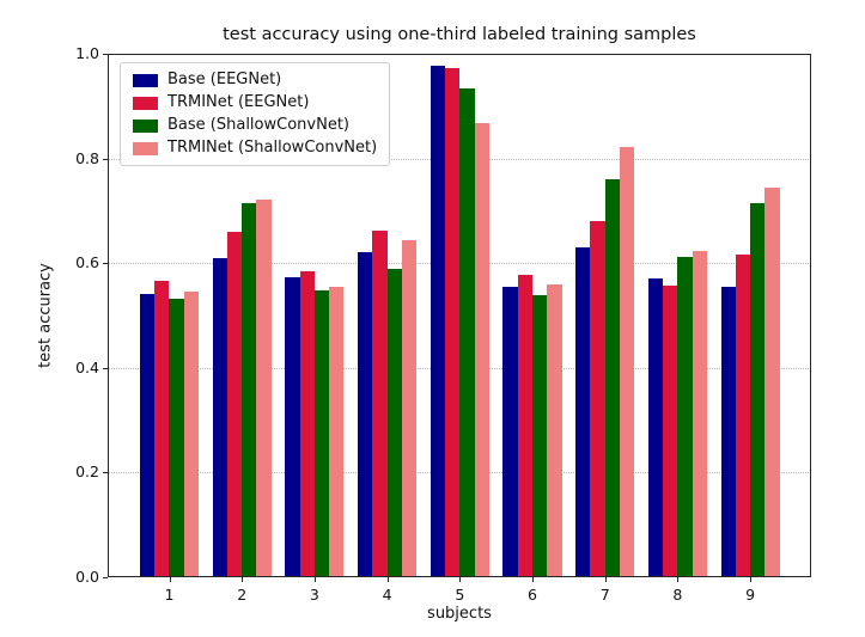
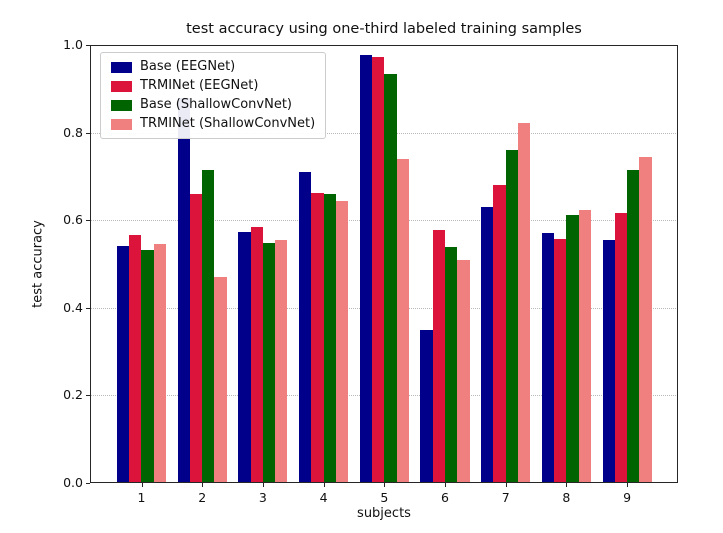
Base (EEGNet)/2: 0.61 -> 0.88
TRMINet (ShallowConvNet)/2: 0.72 -> 0.47
Base (EEGNet)/4: 0.62 -> 0.71
Base (ShallowConvNet)/4: 0.59 -> 0.66
TRMINet (ShallowConvNet)/5: 0.87 -> 0.74
Base (EEGNet)/6: 0.55 -> 0.35
TRMINet (ShallowConvNet)/6: 0.56 -> 0.51
